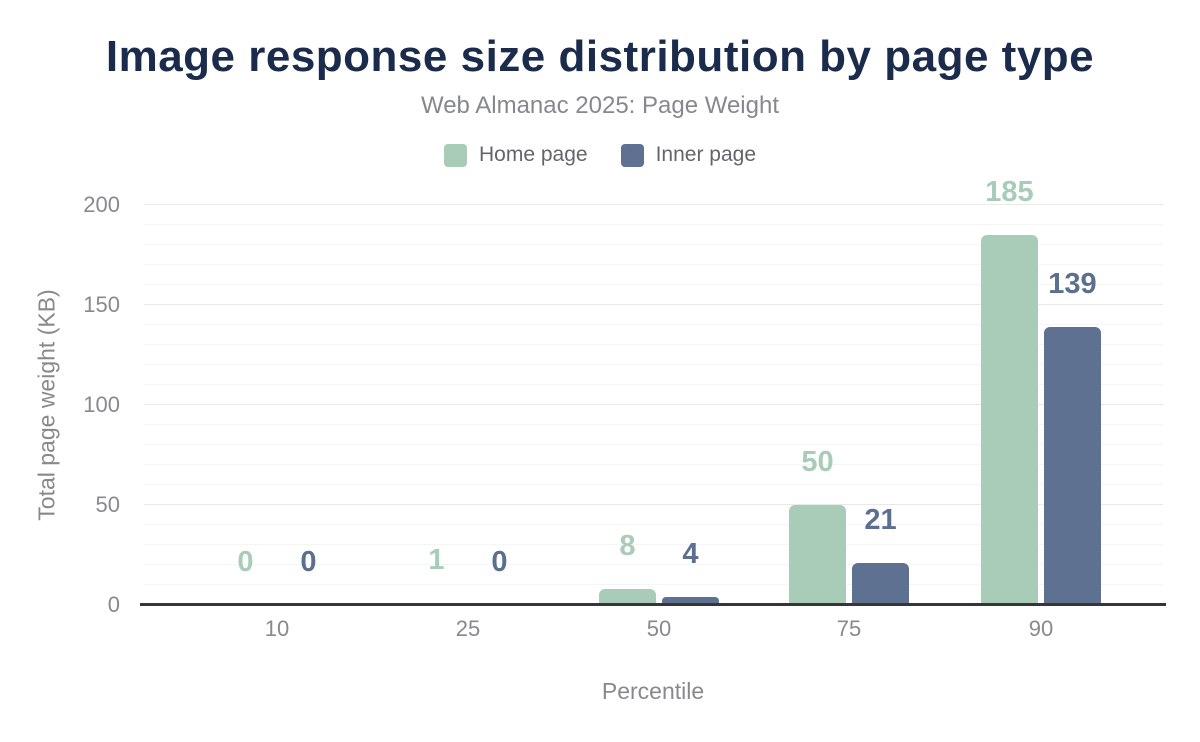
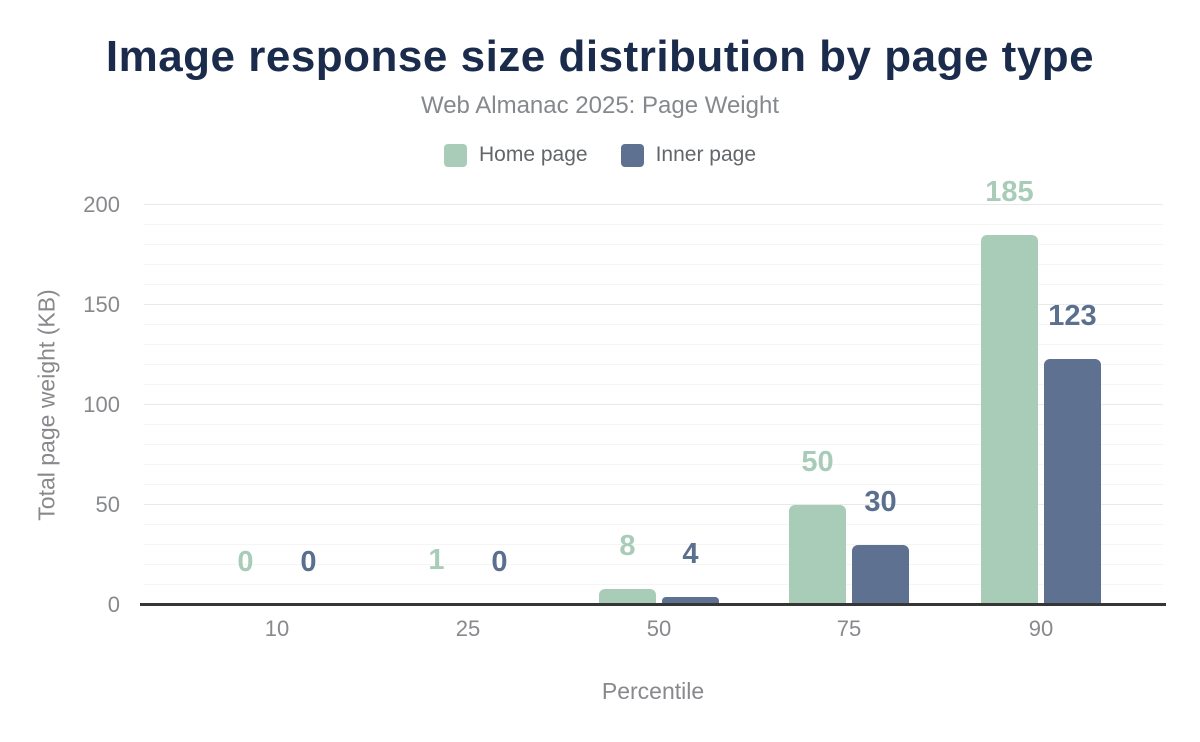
Inner page/75: 21 -> 30
Inner page/90: 139 -> 123
